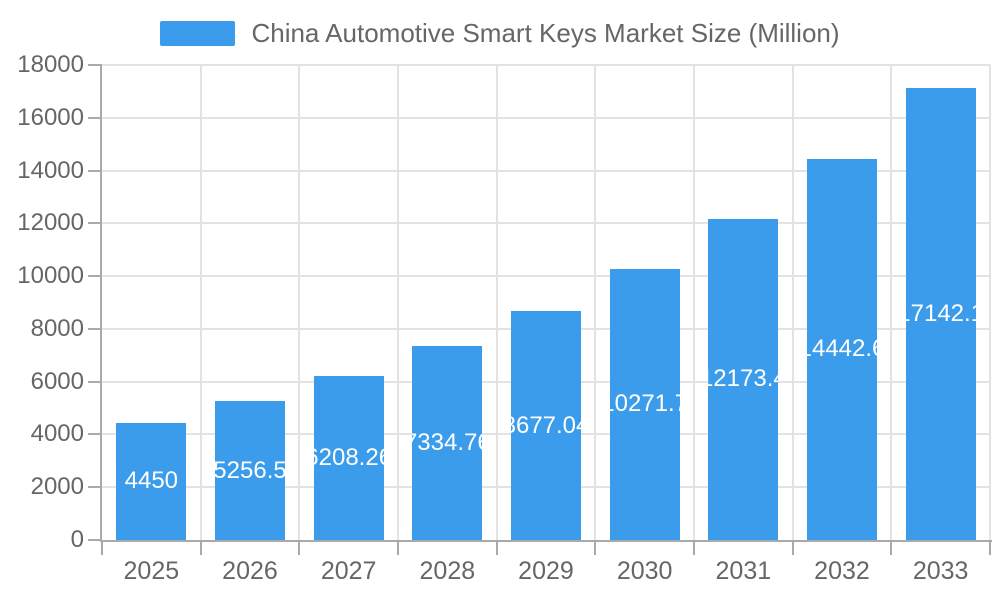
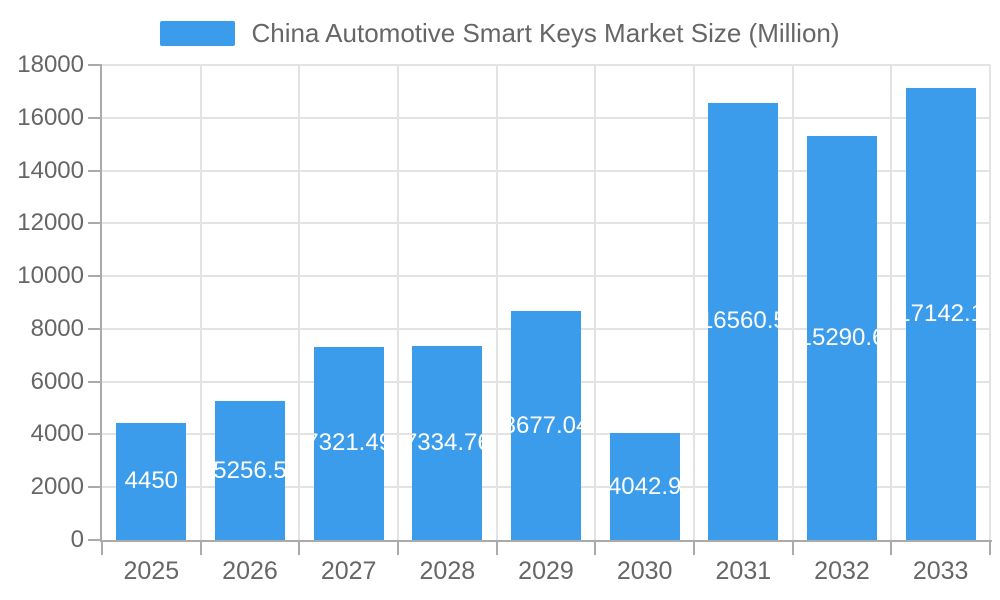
2027: 6208.26 -> 7321.49
2030: 10271.7 -> 4042.9
2031: 12173.4 -> 16560.5
2032: 14442.6 -> 15290.6
